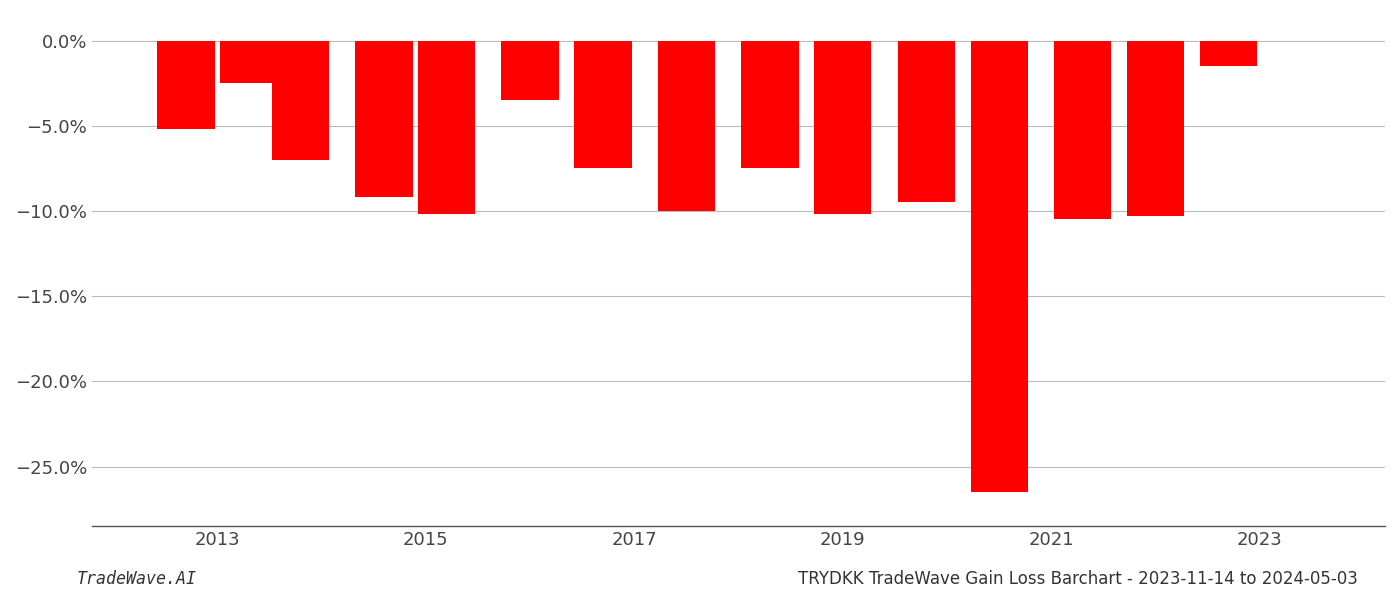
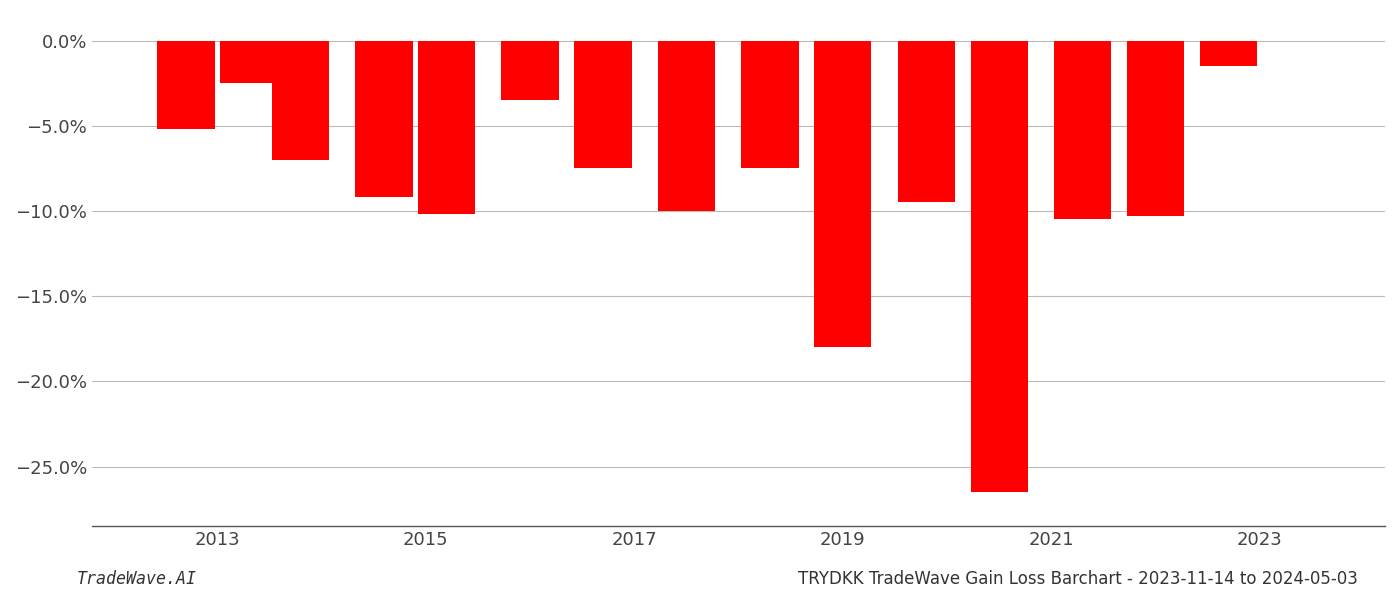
2019: -10.2% -> -18.0%
